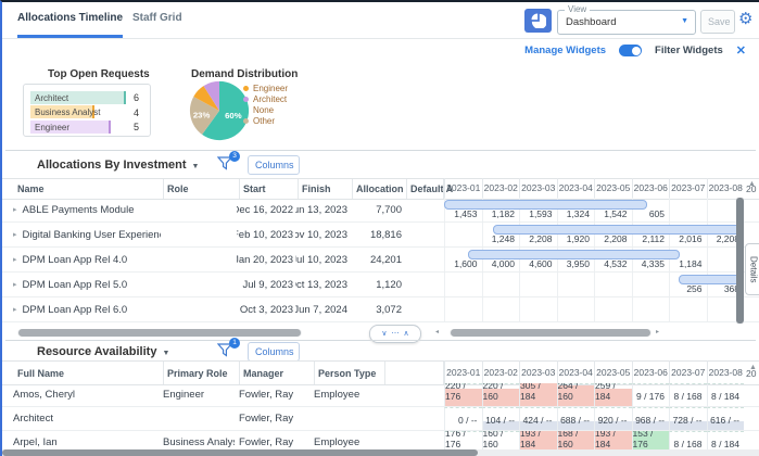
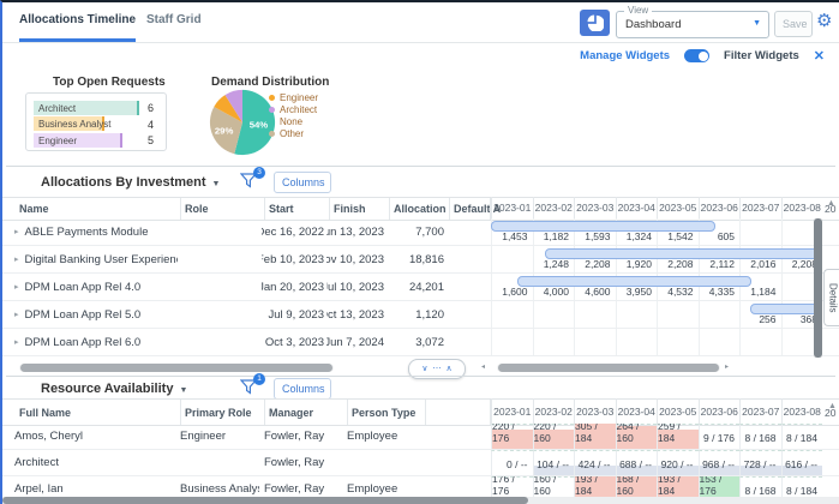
Demand Distribution/None: 60% -> 54%
Demand Distribution/Other: 23% -> 29%
